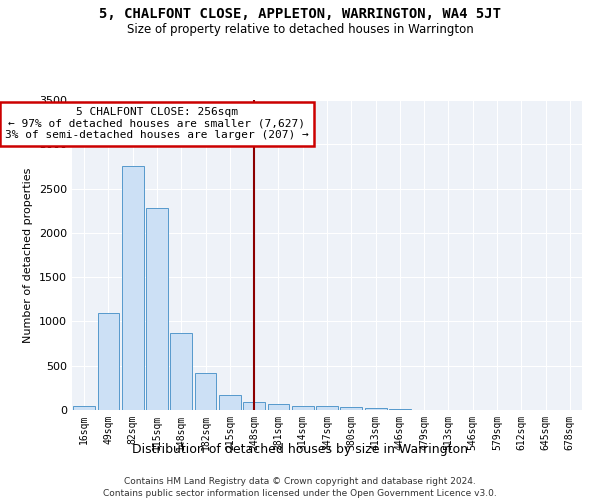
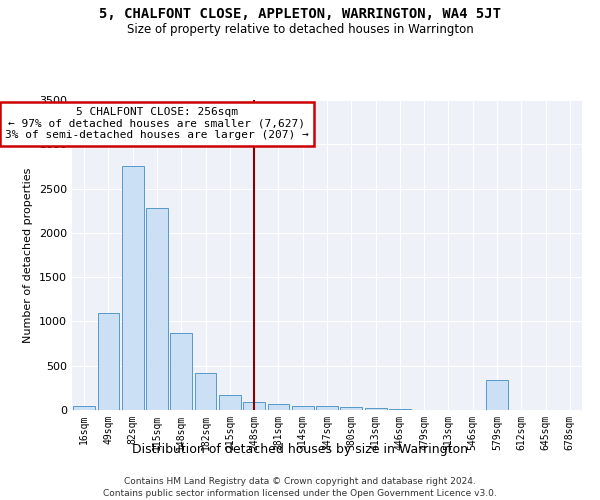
579sqm: 0 -> 340
